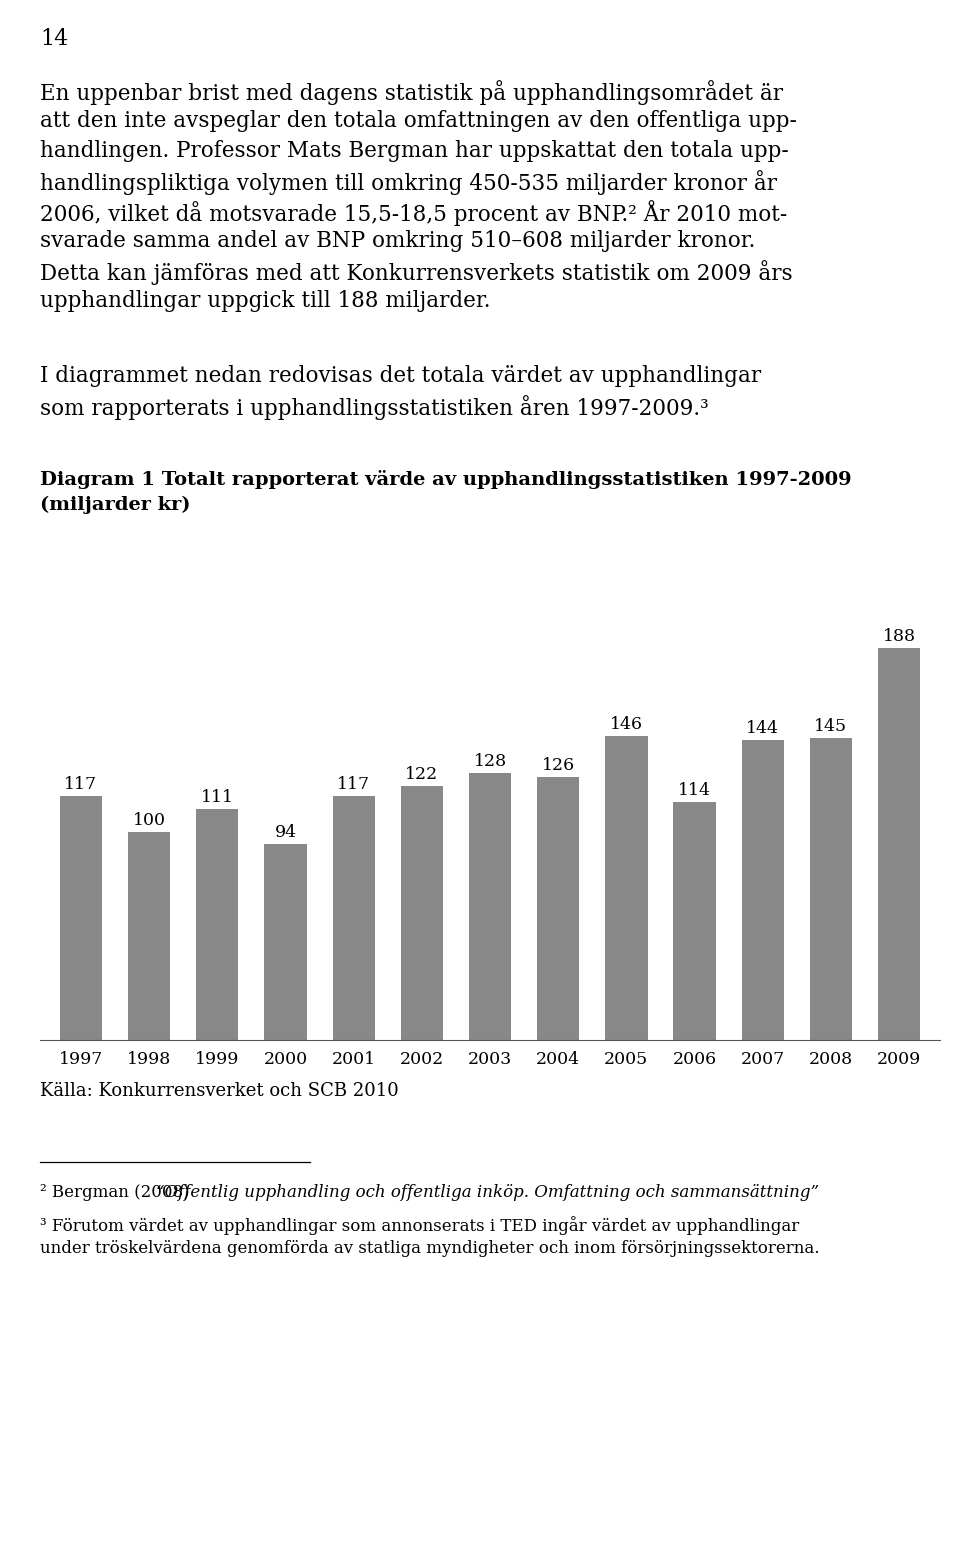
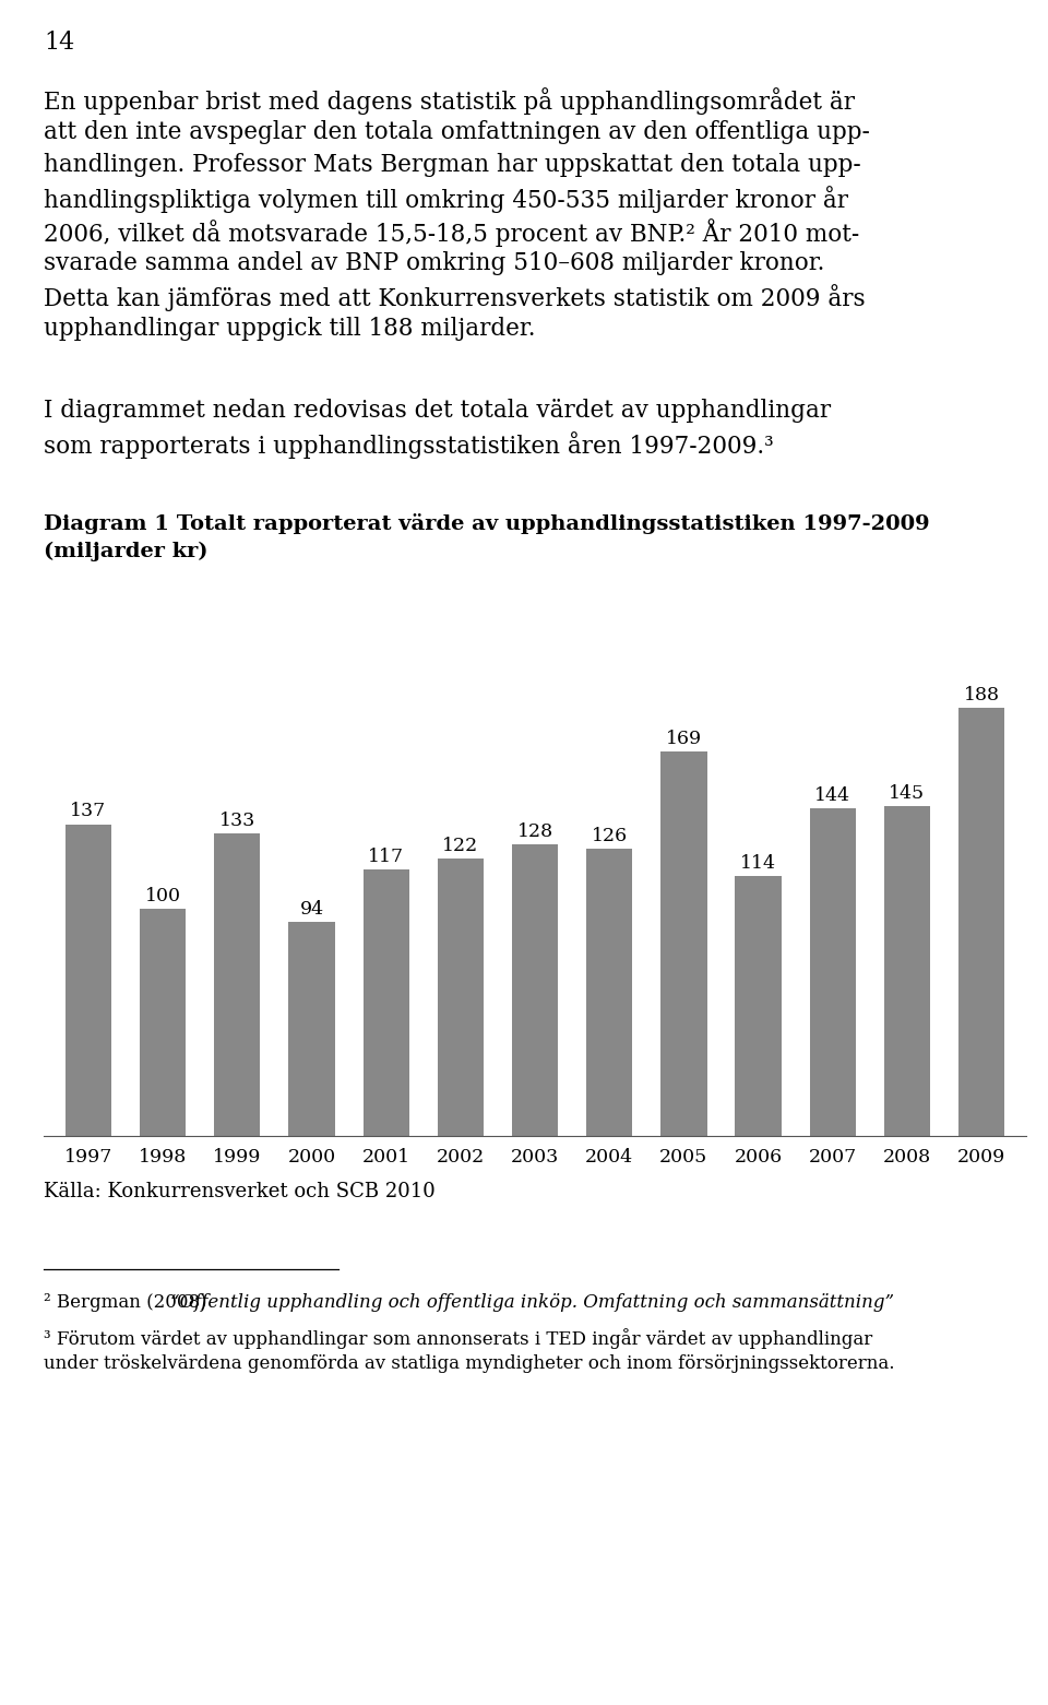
1997: 117 -> 137
1999: 111 -> 133
2005: 146 -> 169
